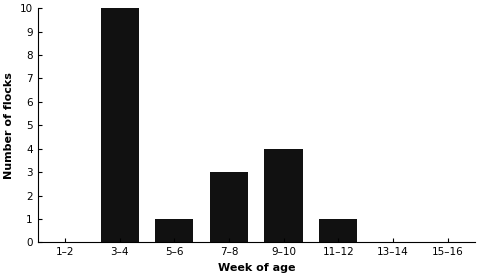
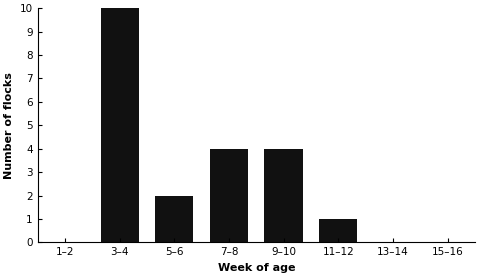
5–6: 1 -> 2
7–8: 3 -> 4
